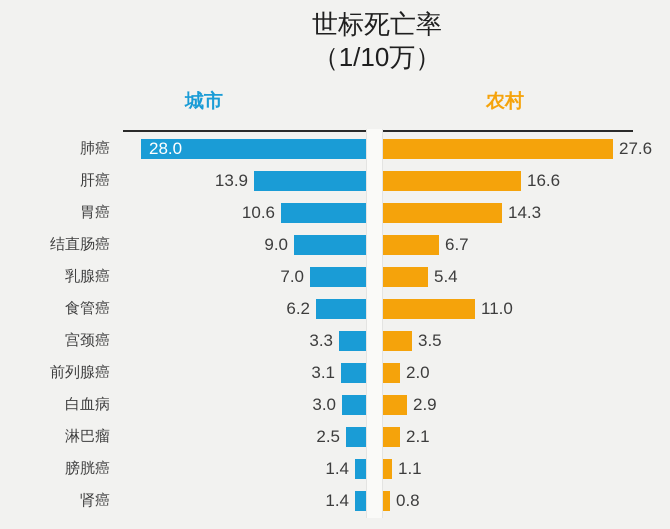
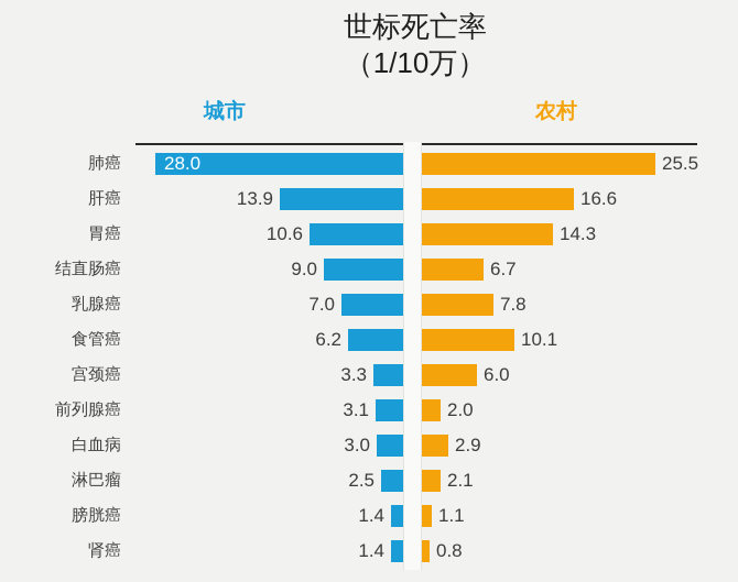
农村/肺癌: 27.6 -> 25.5
农村/乳腺癌: 5.4 -> 7.8
农村/食管癌: 11.0 -> 10.1
农村/宫颈癌: 3.5 -> 6.0
